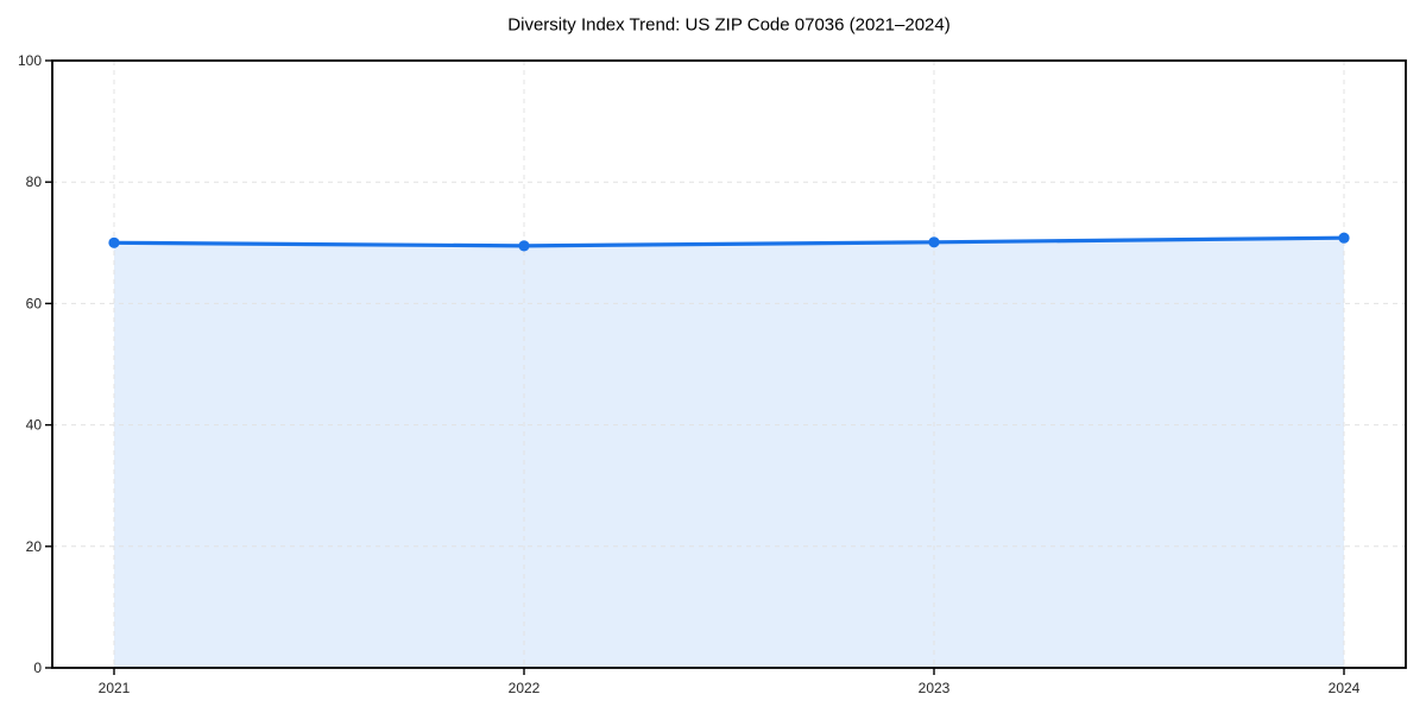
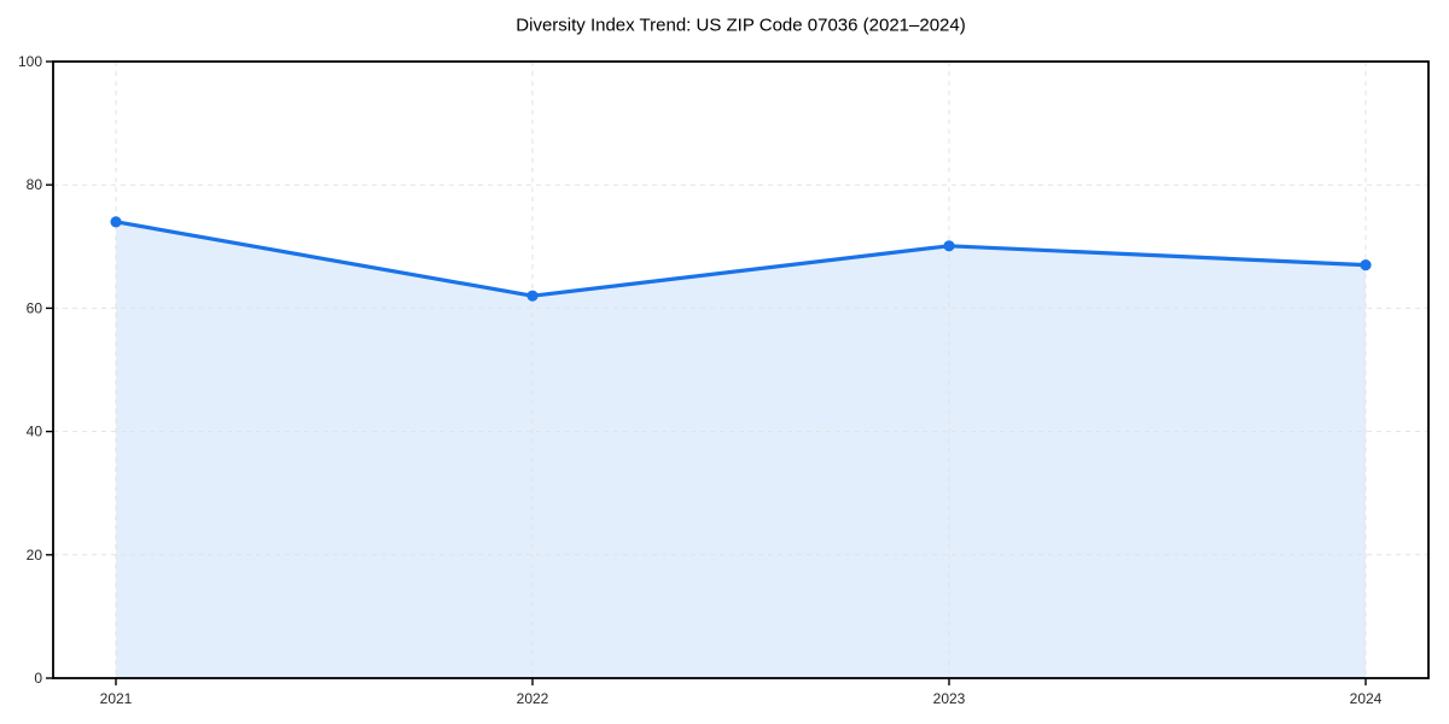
2021: 70 -> 74
2022: 70 -> 62
2024: 71 -> 67
